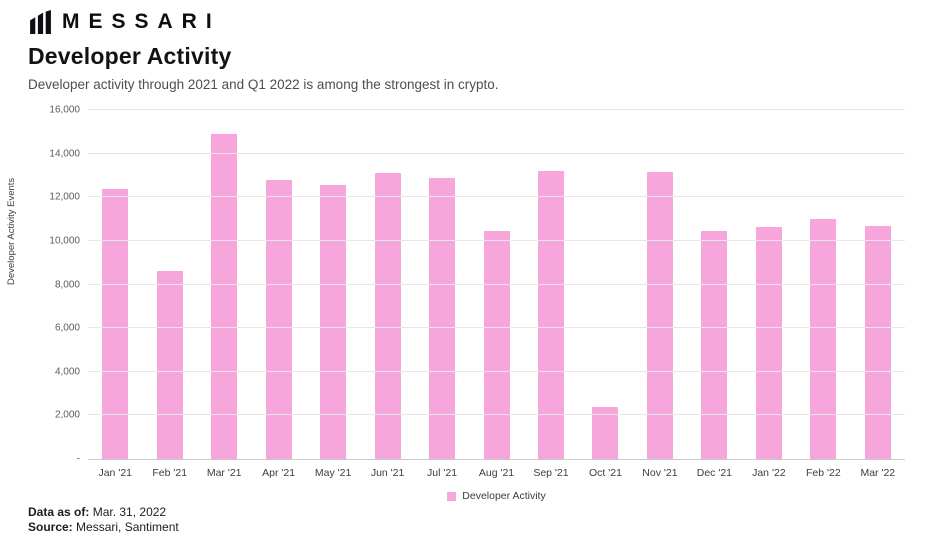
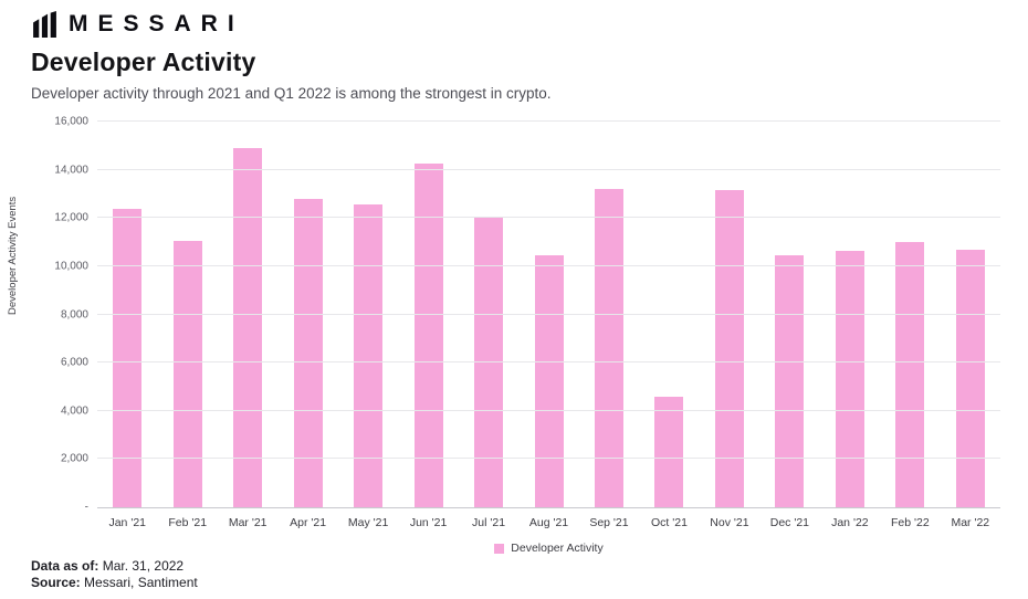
Feb '21: 8600 -> 11000
Jun '21: 13100 -> 14200
Jul '21: 12900 -> 12000
Oct '21: 2400 -> 4600
